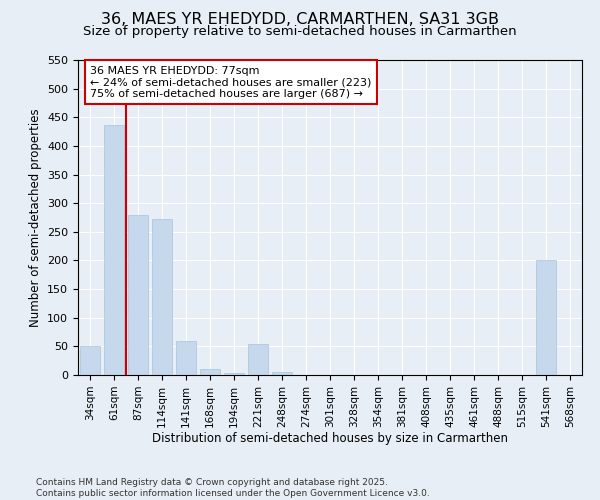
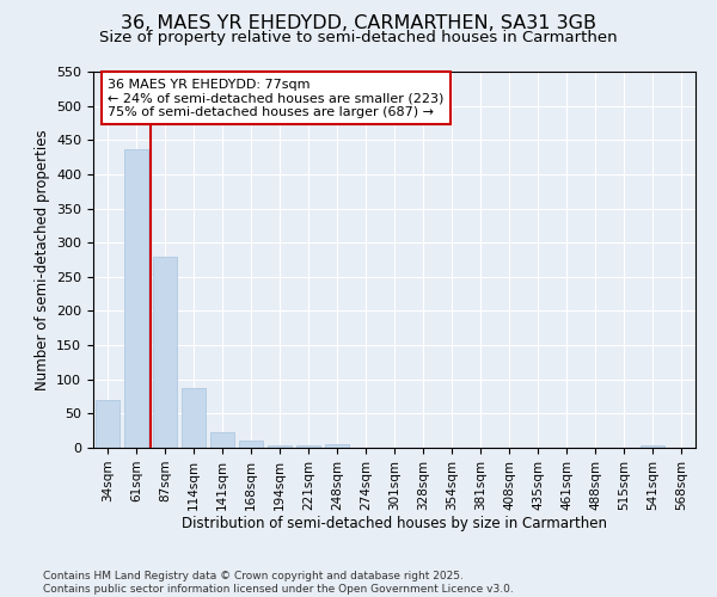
34sqm: 50 -> 70
114sqm: 272 -> 88
141sqm: 60 -> 22
221sqm: 54 -> 4
541sqm: 200 -> 4
